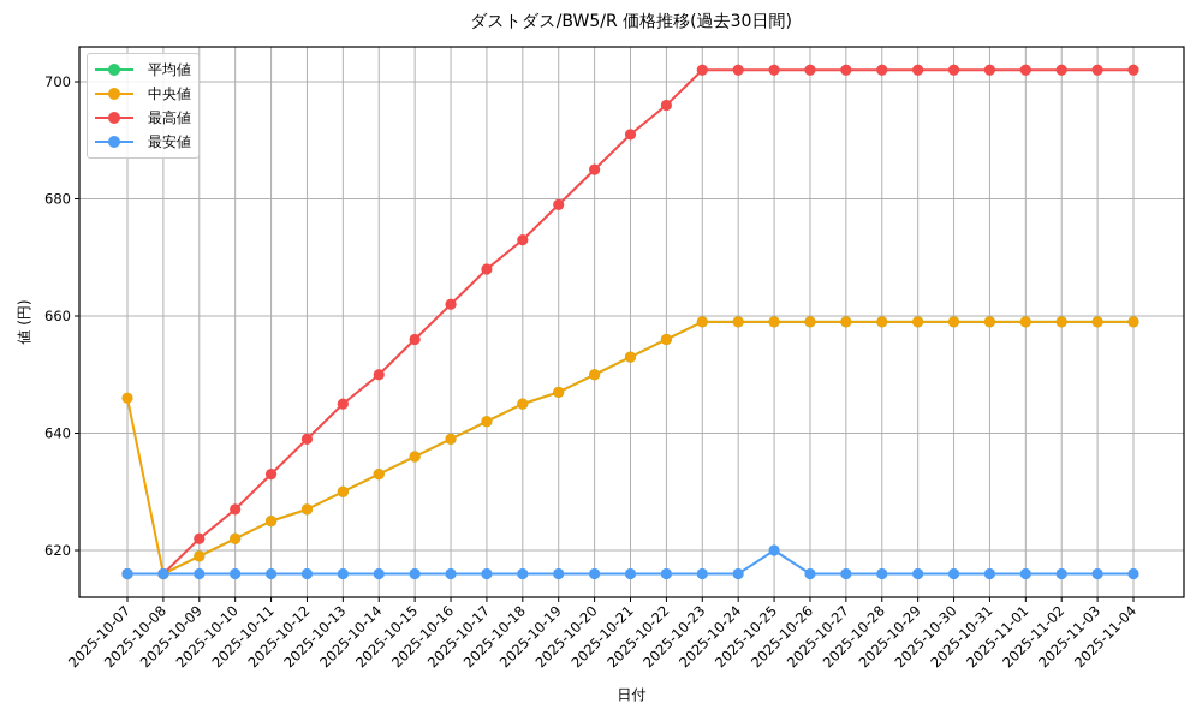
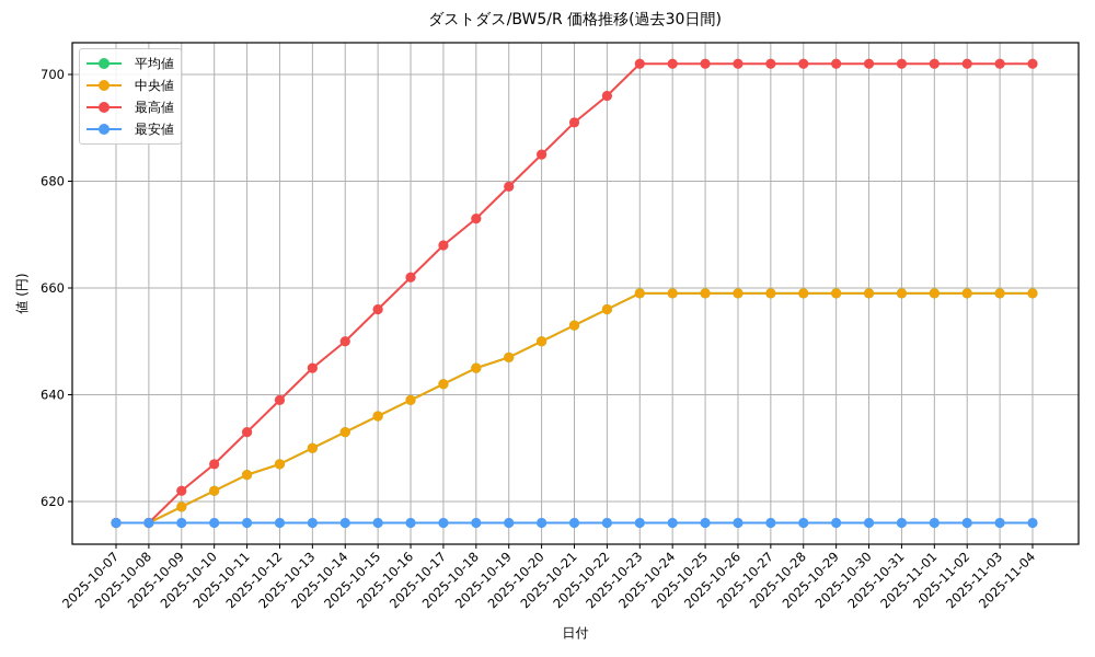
中央値/2025-10-07: 646 -> 616
最安値/2025-10-25: 620 -> 616
